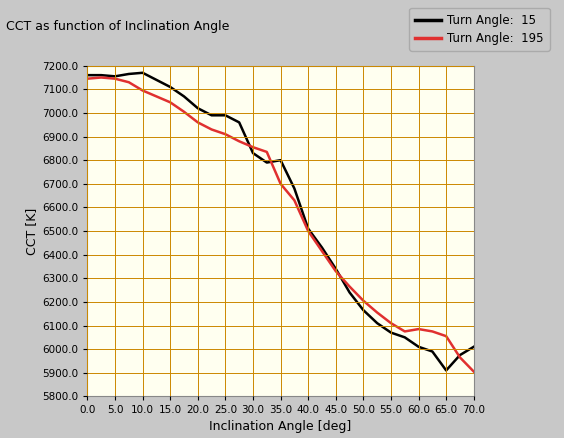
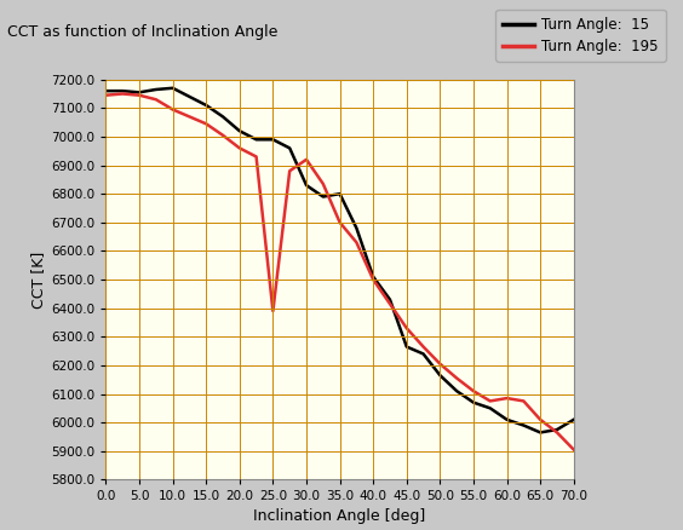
Turn Angle: 195/25.0: 6910 -> 6390
Turn Angle: 195/30.0: 6855 -> 6920
Turn Angle: 15/45.0: 6340 -> 6265
Turn Angle: 15/65.0: 5910 -> 5965
Turn Angle: 195/65.0: 6055 -> 6010
